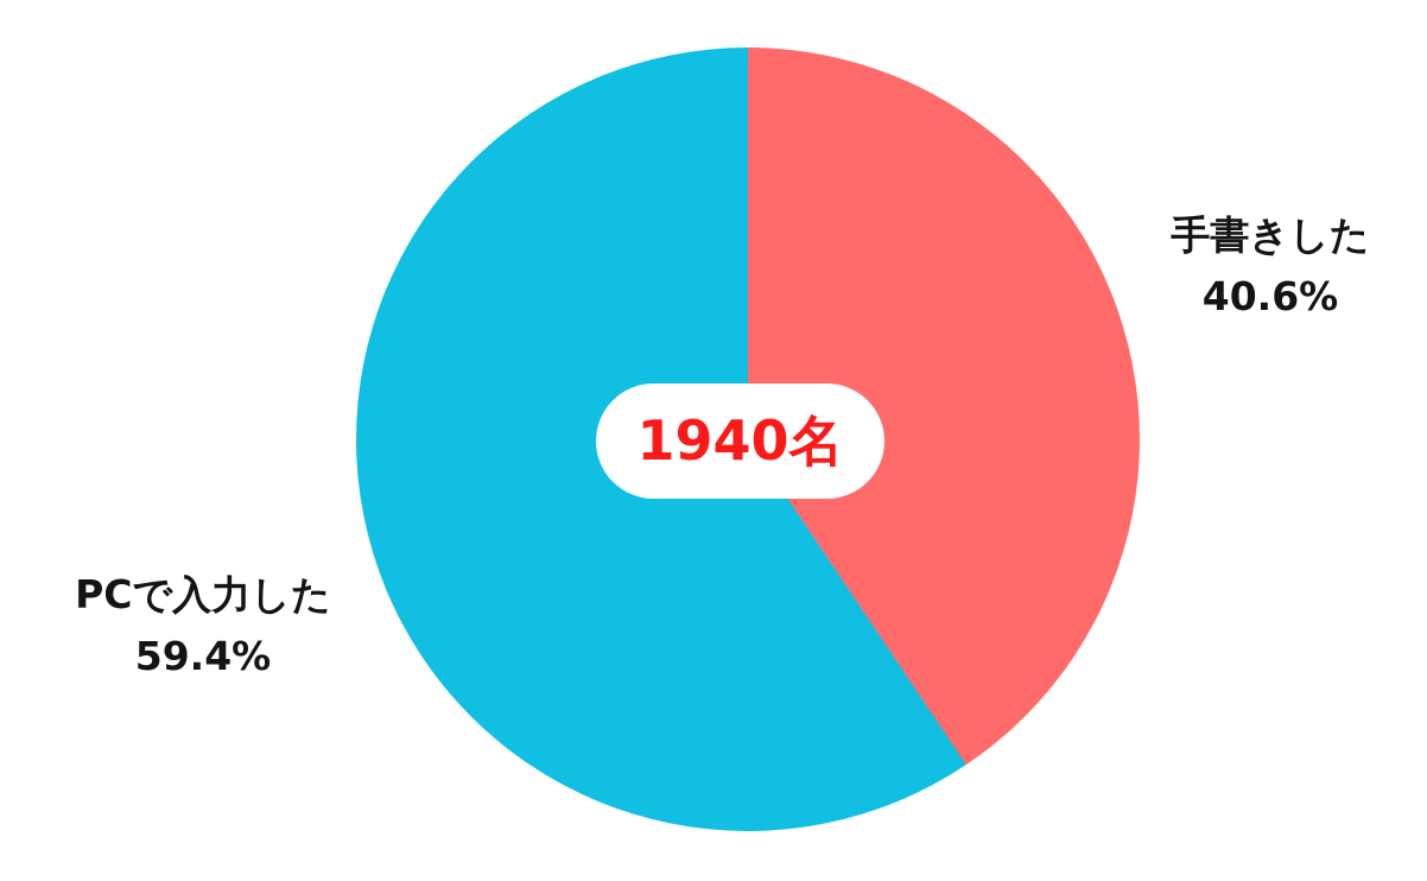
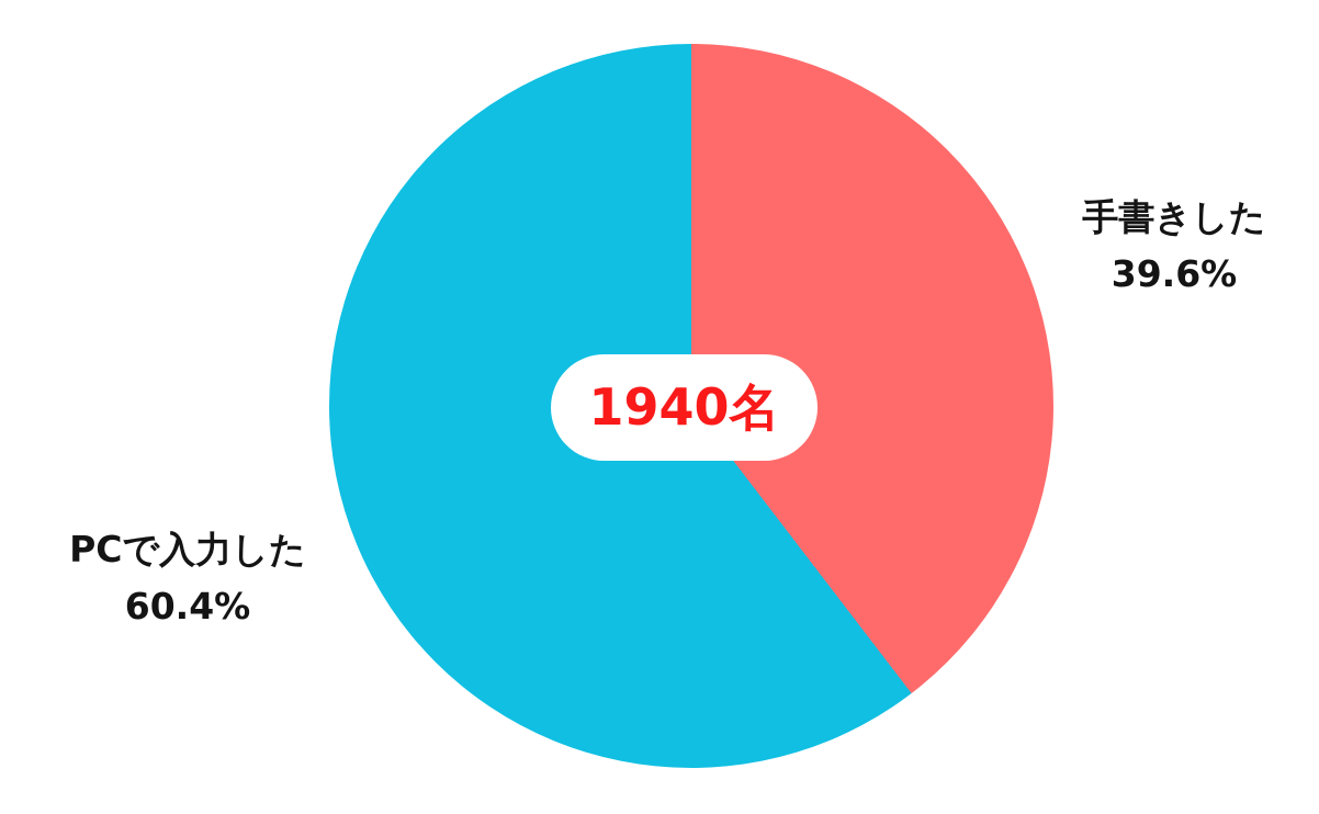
手書きした: 40.6% -> 39.6%
PCで入力した: 59.4% -> 60.4%
